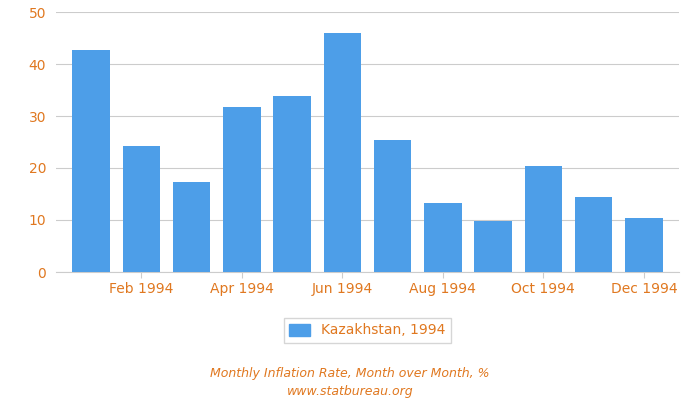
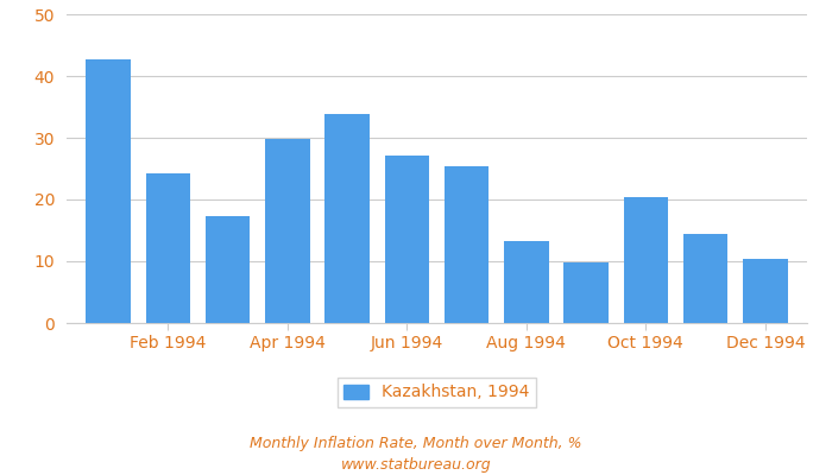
Apr 1994: 31.8 -> 29.8
Jun 1994: 46.0 -> 27.2
